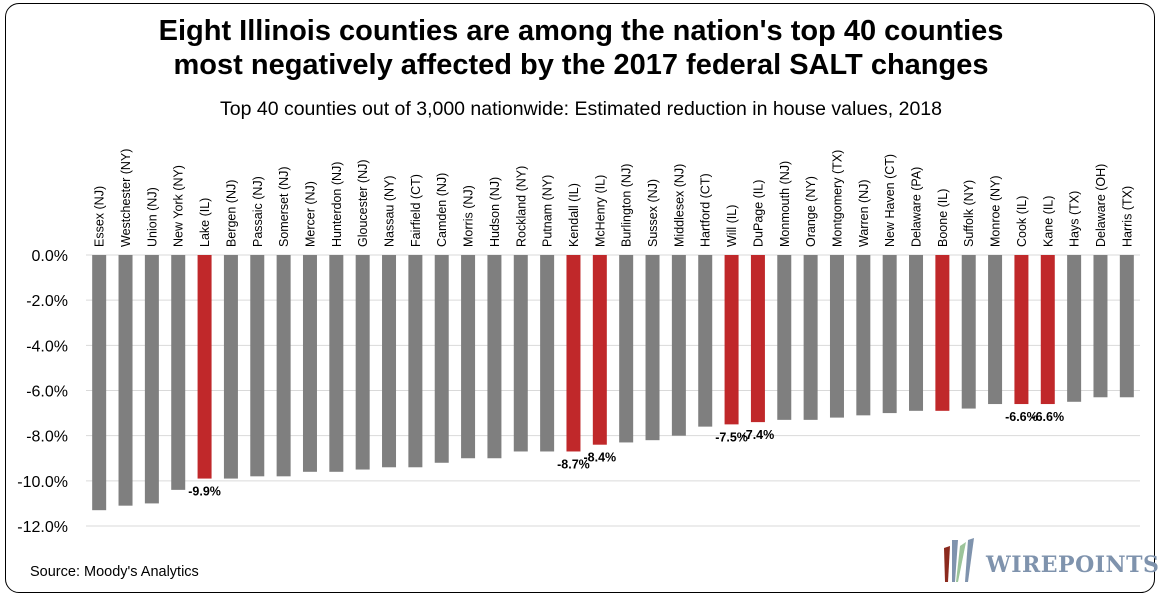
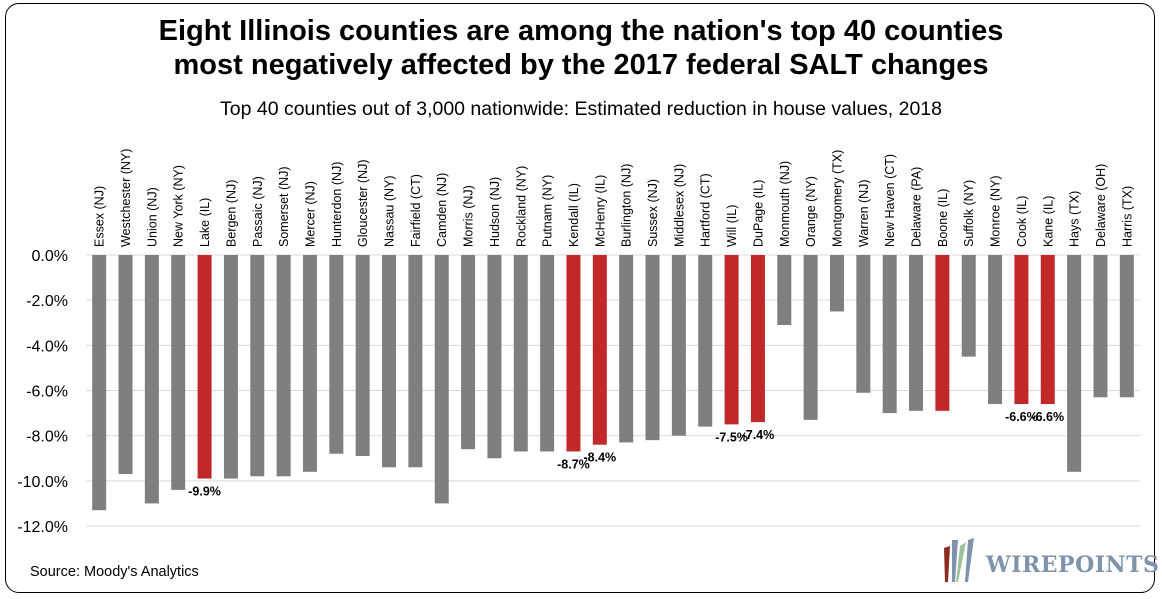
Westchester (NY): -11.1% -> -9.7%
Hunterdon (NJ): -9.6% -> -8.8%
Gloucester (NJ): -9.5% -> -8.9%
Camden (NJ): -9.2% -> -11.0%
Morris (NJ): -9.0% -> -8.6%
Monmouth (NJ): -7.3% -> -3.1%
Montgomery (TX): -7.2% -> -2.5%
Warren (NJ): -7.1% -> -6.1%
Suffolk (NY): -6.8% -> -4.5%
Hays (TX): -6.5% -> -9.6%
